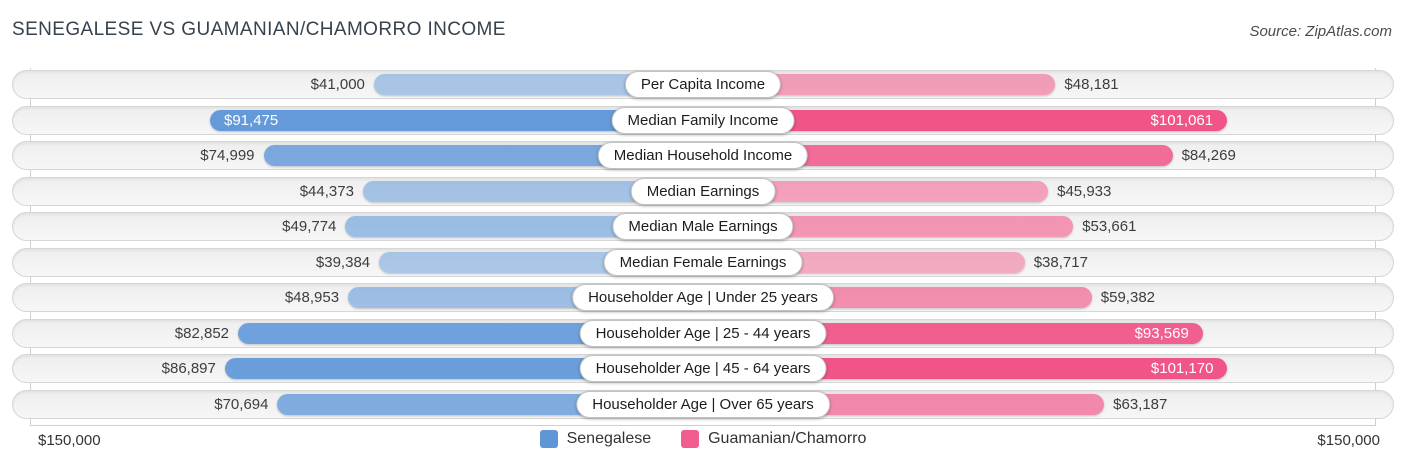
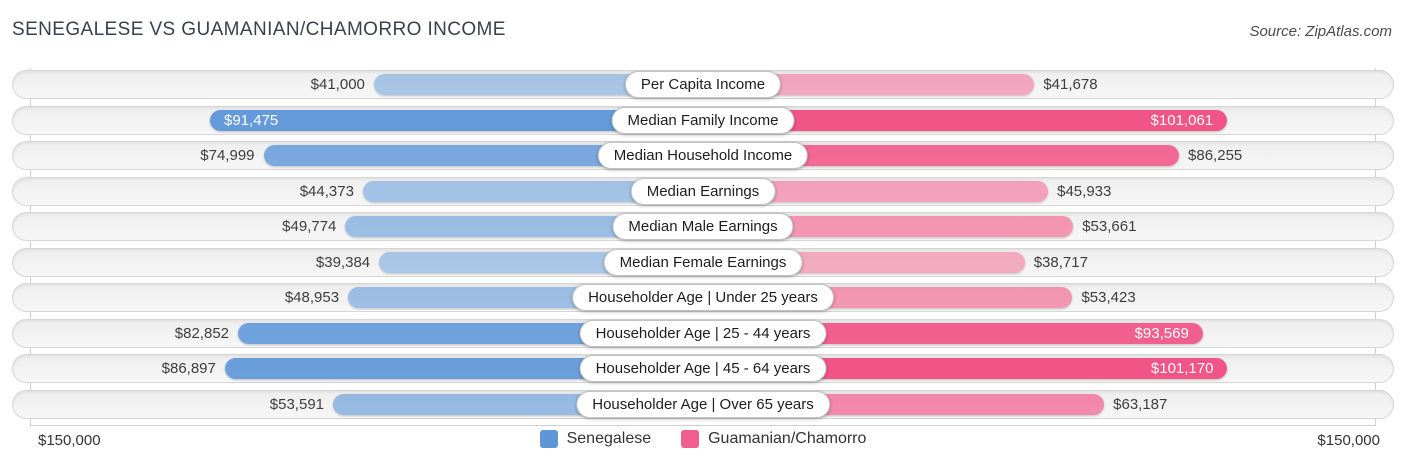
Guamanian/Chamorro/Per Capita Income: $48,181 -> $41,678
Guamanian/Chamorro/Median Household Income: $84,269 -> $86,255
Guamanian/Chamorro/Householder Age | Under 25 years: $59,382 -> $53,423
Senegalese/Householder Age | Over 65 years: $70,694 -> $53,591
